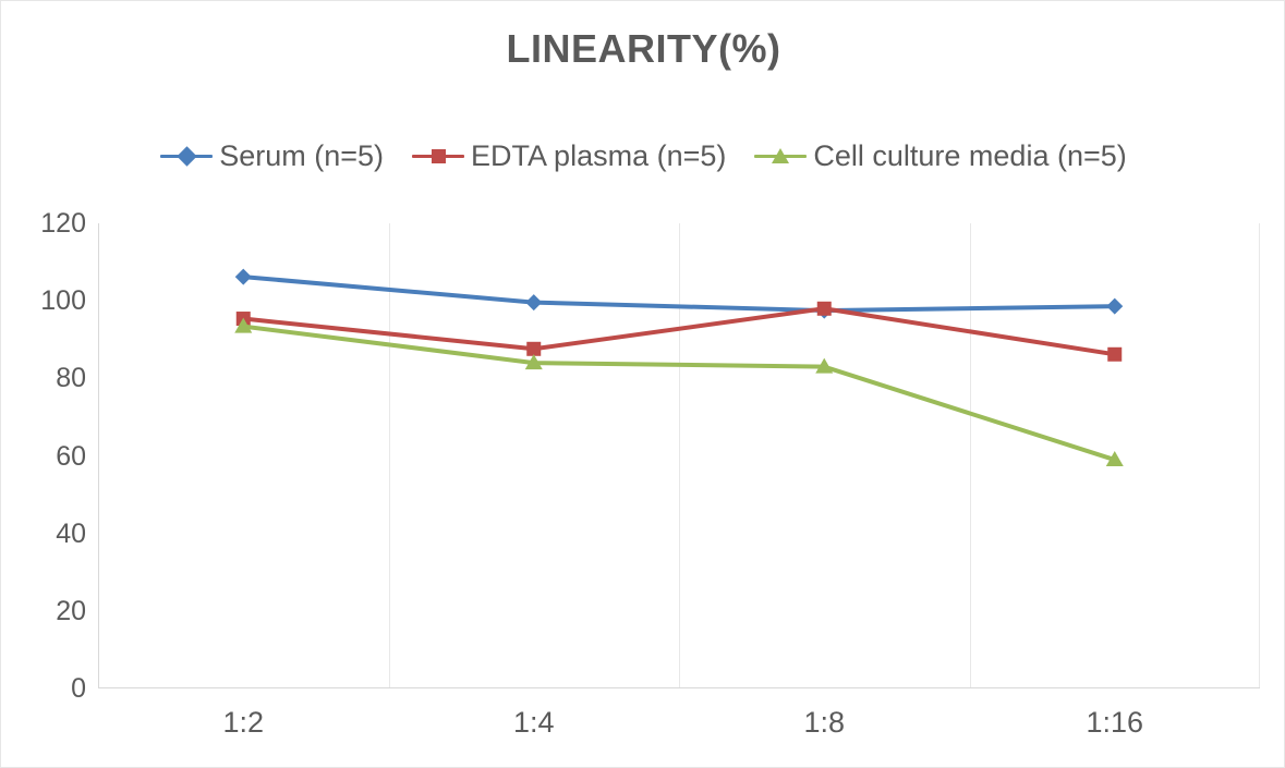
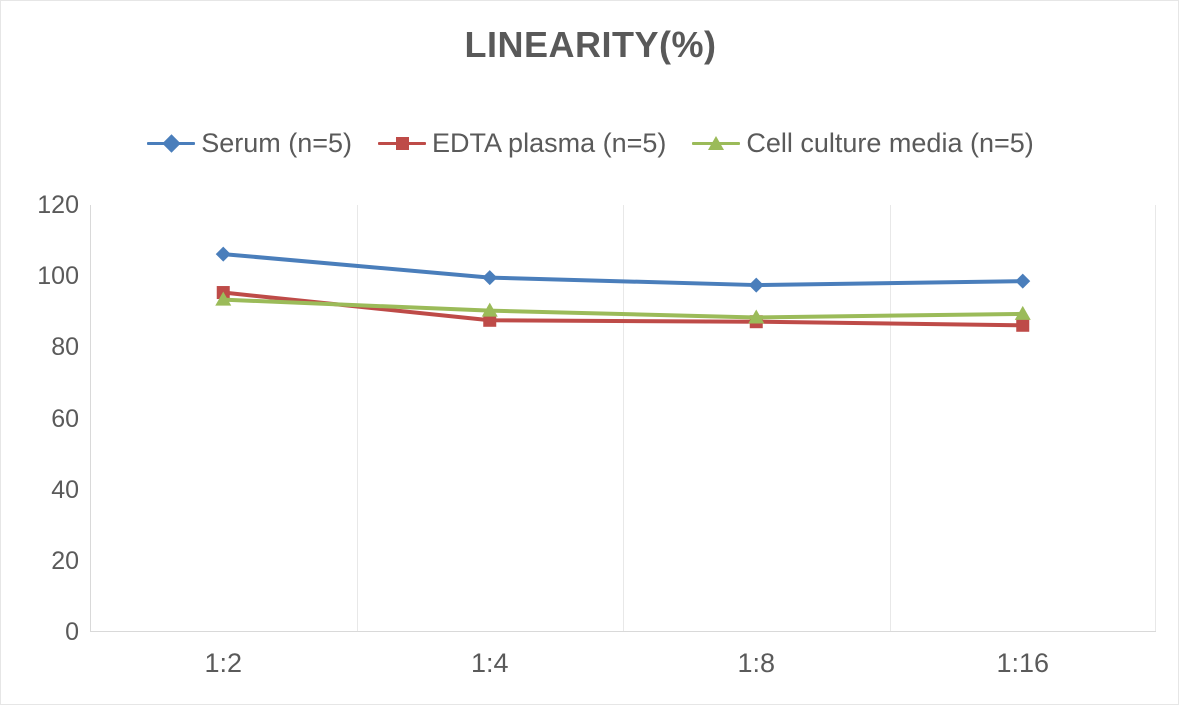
Cell culture media (n=5)/1:4: 84 -> 90
EDTA plasma (n=5)/1:8: 98 -> 87
Cell culture media (n=5)/1:8: 83 -> 88
Cell culture media (n=5)/1:16: 59 -> 89
